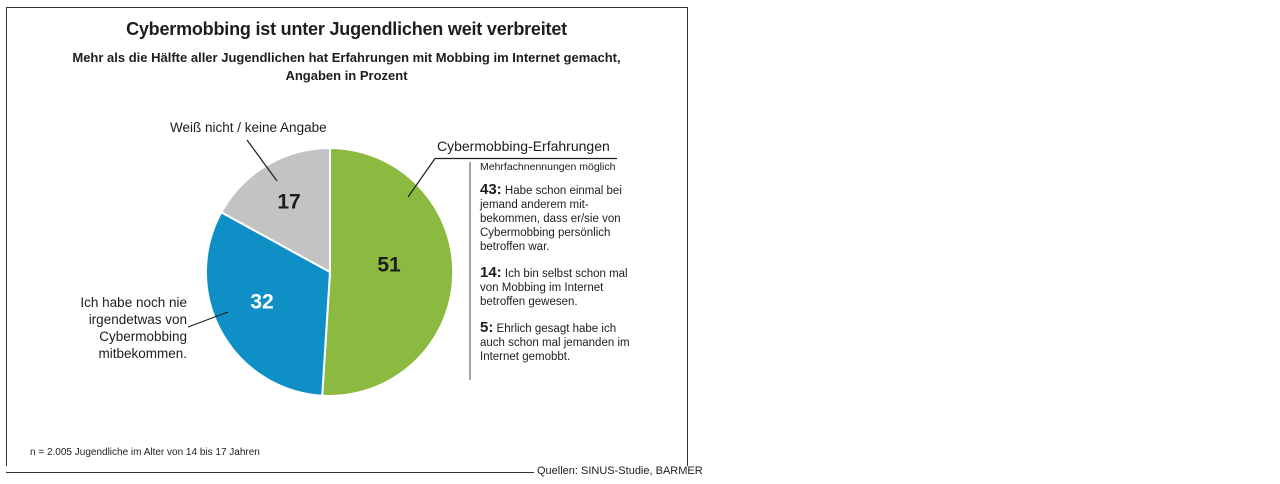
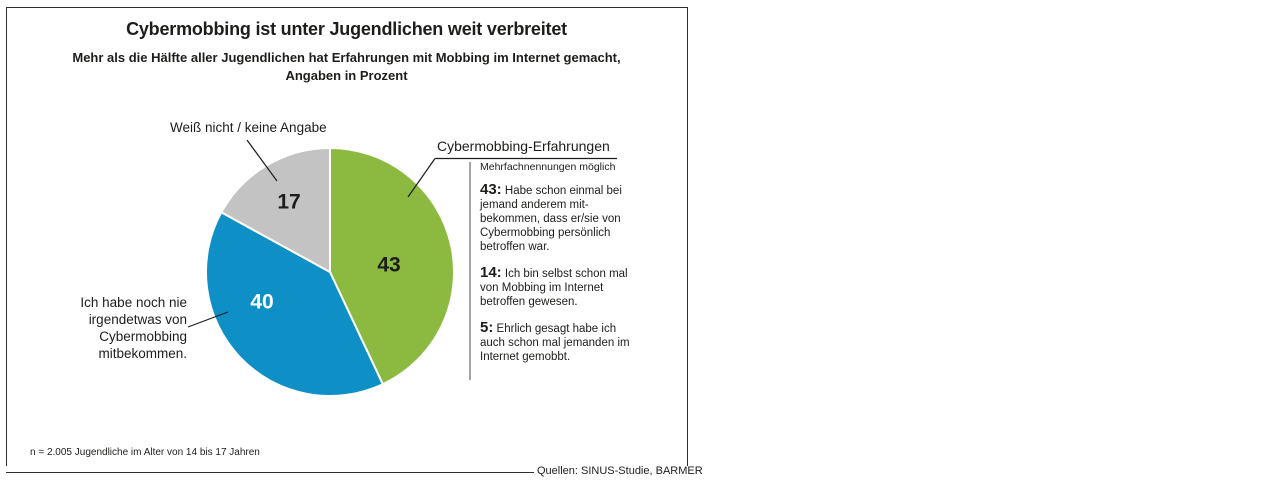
Cybermobbing-Erfahrungen: 51 -> 43
Ich habe noch nie irgendetwas von Cybermobbing mitbekommen.: 32 -> 40
